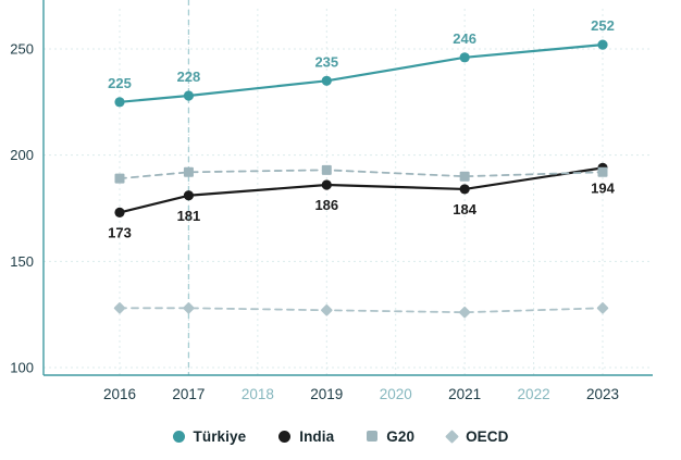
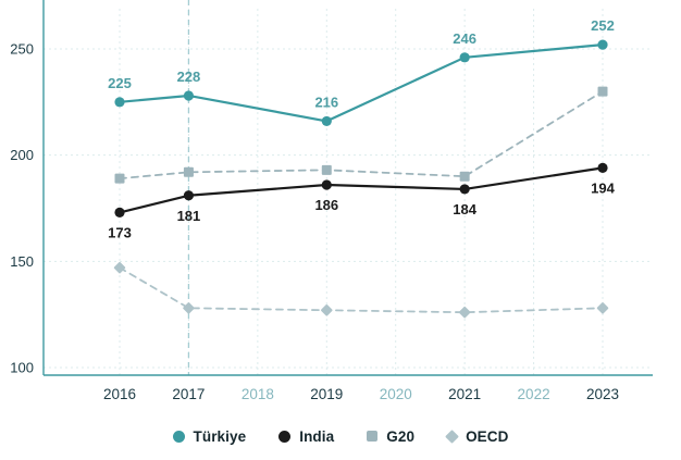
OECD/2016: 128 -> 147
Türkiye/2019: 235 -> 216
G20/2023: 192 -> 230
